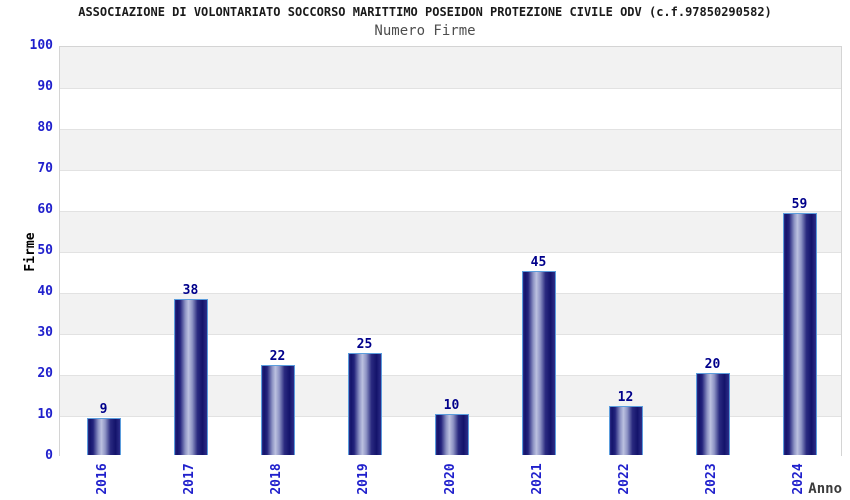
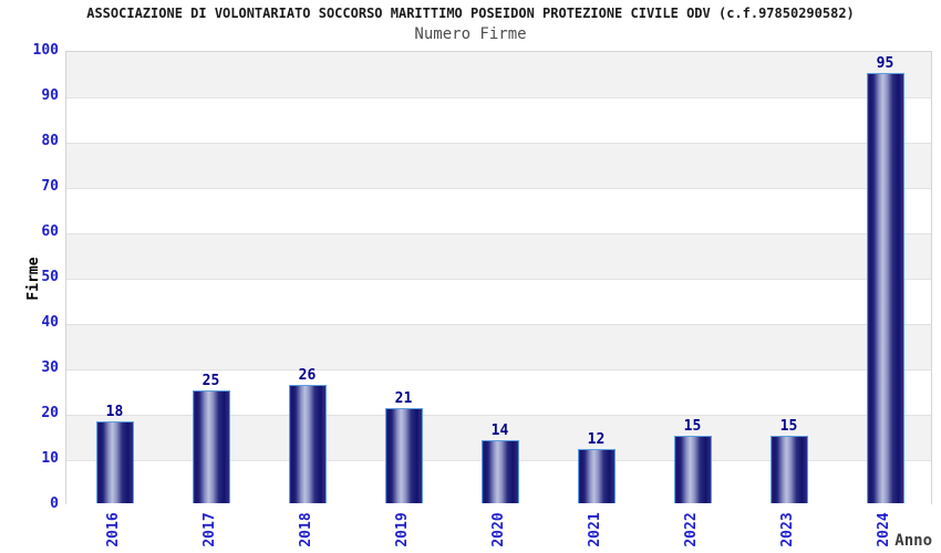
2016: 9 -> 18
2017: 38 -> 25
2018: 22 -> 26
2019: 25 -> 21
2020: 10 -> 14
2021: 45 -> 12
2022: 12 -> 15
2023: 20 -> 15
2024: 59 -> 95
